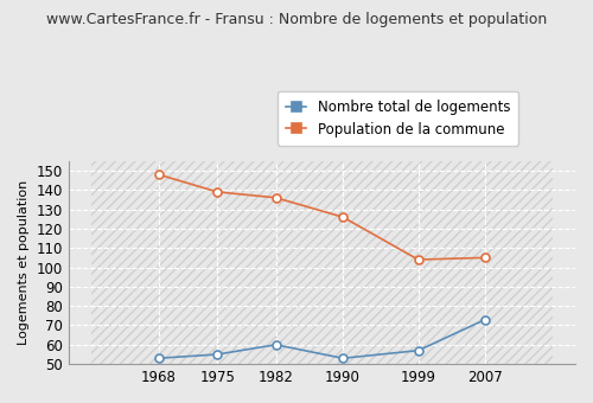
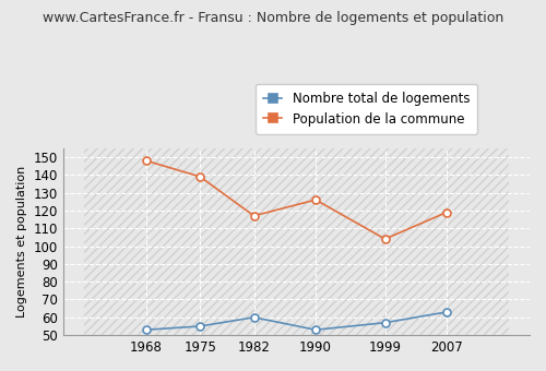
Population de la commune/1982: 136 -> 117
Nombre total de logements/2007: 73 -> 63
Population de la commune/2007: 105 -> 119
